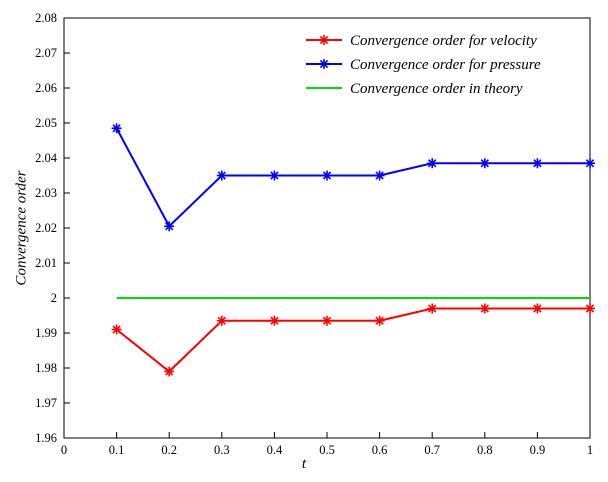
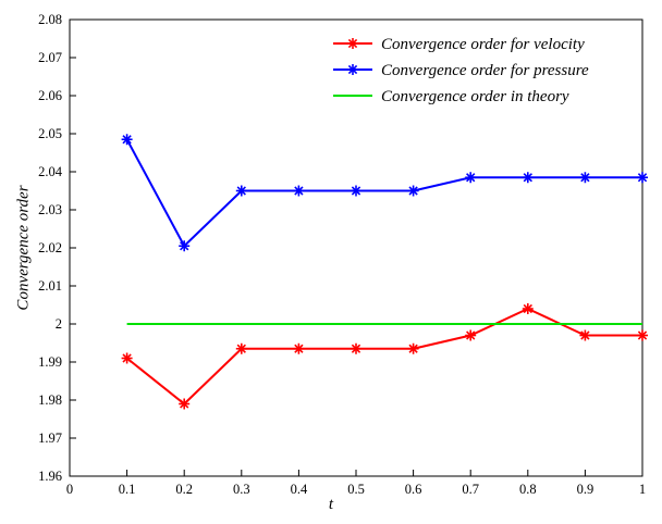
Convergence order for velocity/0.8: 1.997 -> 2.004
